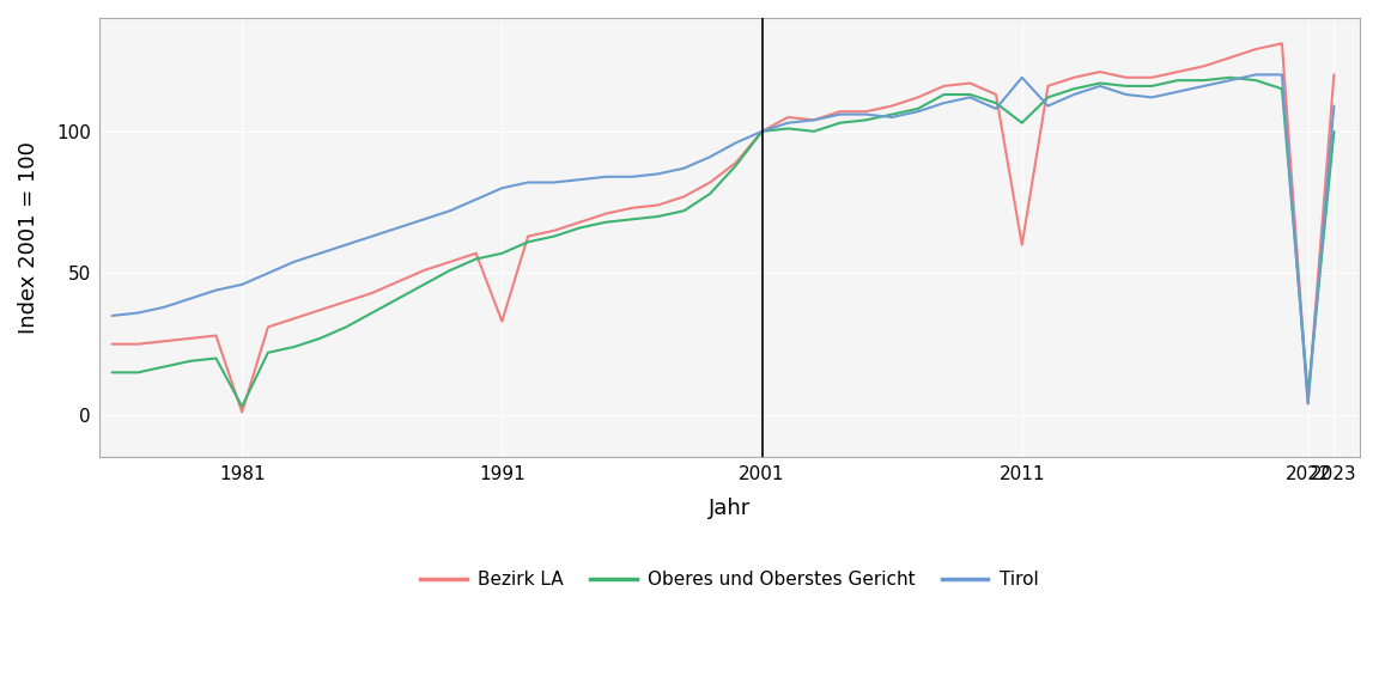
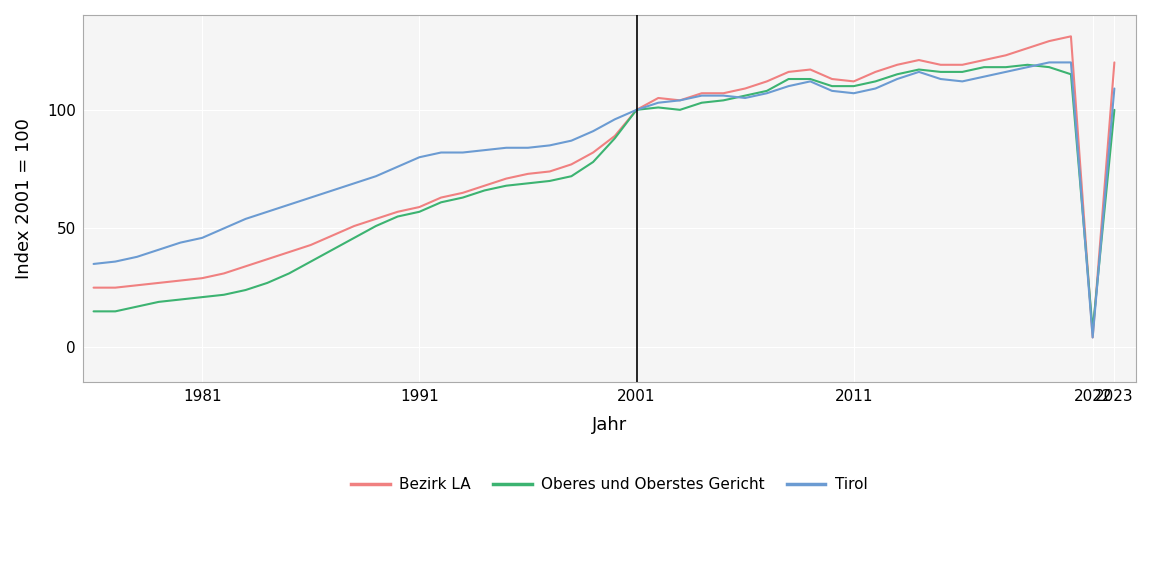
Bezirk LA/1981: 1 -> 29
Oberes und Oberstes Gericht/1981: 3 -> 21
Bezirk LA/1991: 33 -> 59
Bezirk LA/2011: 60 -> 112
Oberes und Oberstes Gericht/2011: 103 -> 110
Tirol/2011: 119 -> 107
